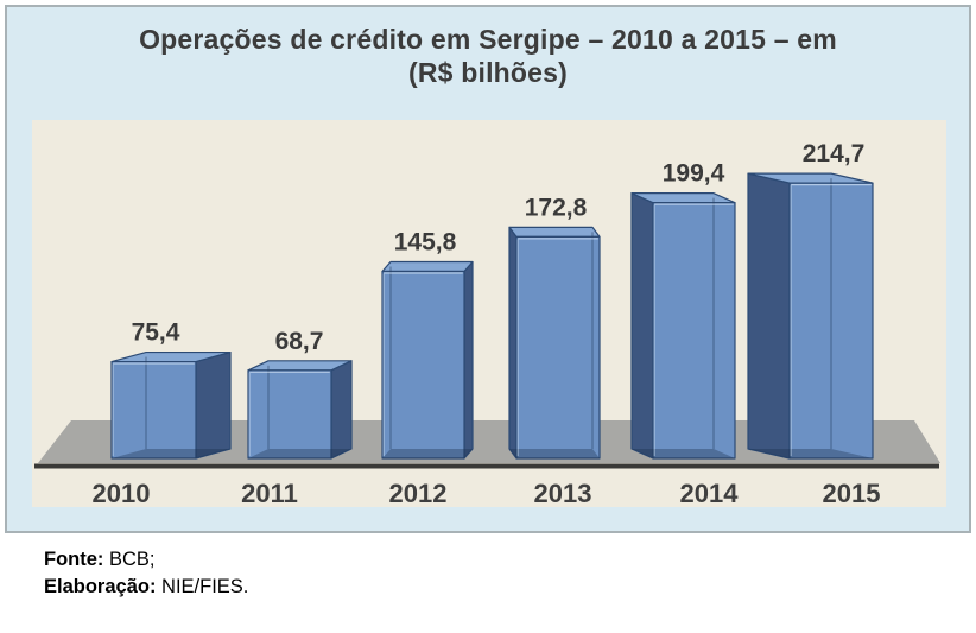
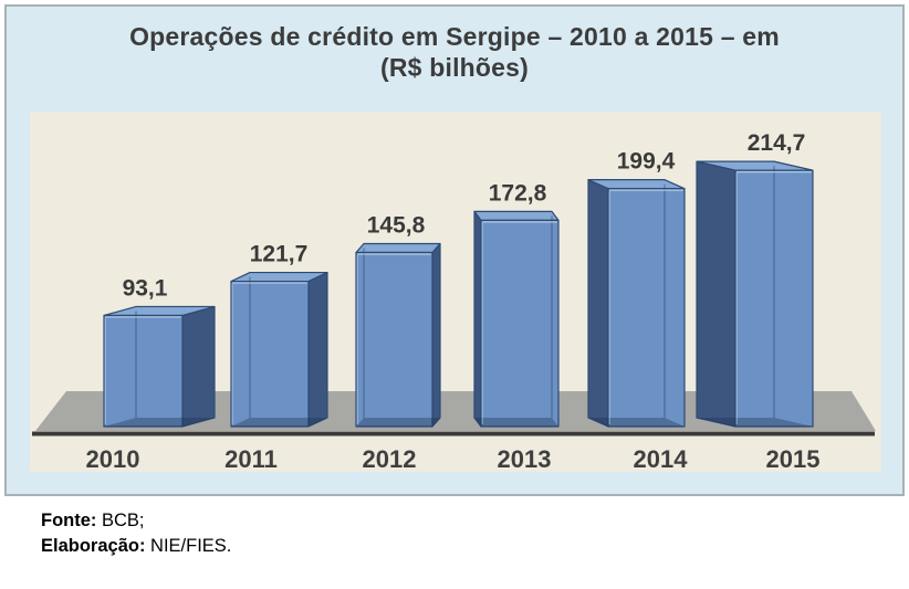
2010: 75,4 -> 93,1
2011: 68,7 -> 121,7
